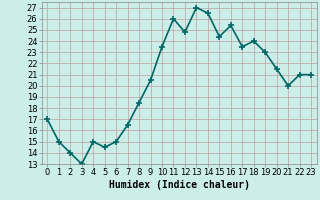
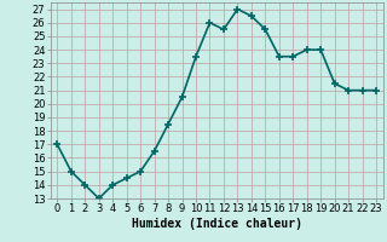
4: 15.0 -> 14.0
12: 24.8 -> 25.5
15: 24.4 -> 25.5
16: 25.4 -> 23.5
19: 23.0 -> 24.0
21: 20.0 -> 21.0
